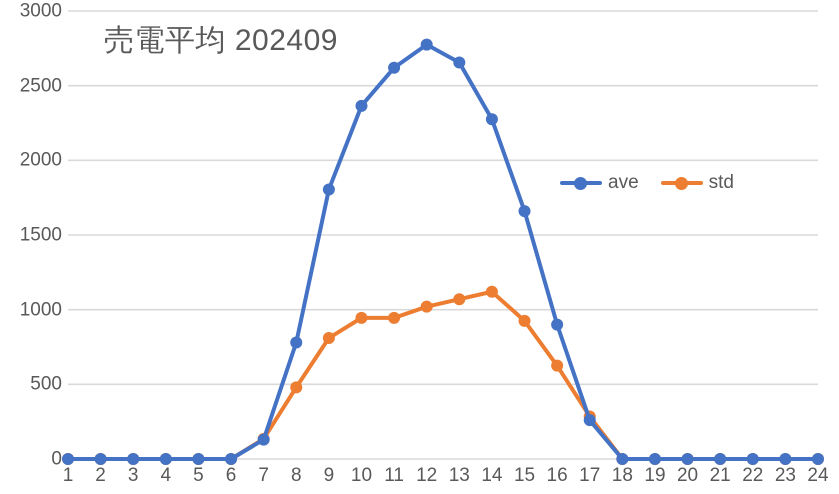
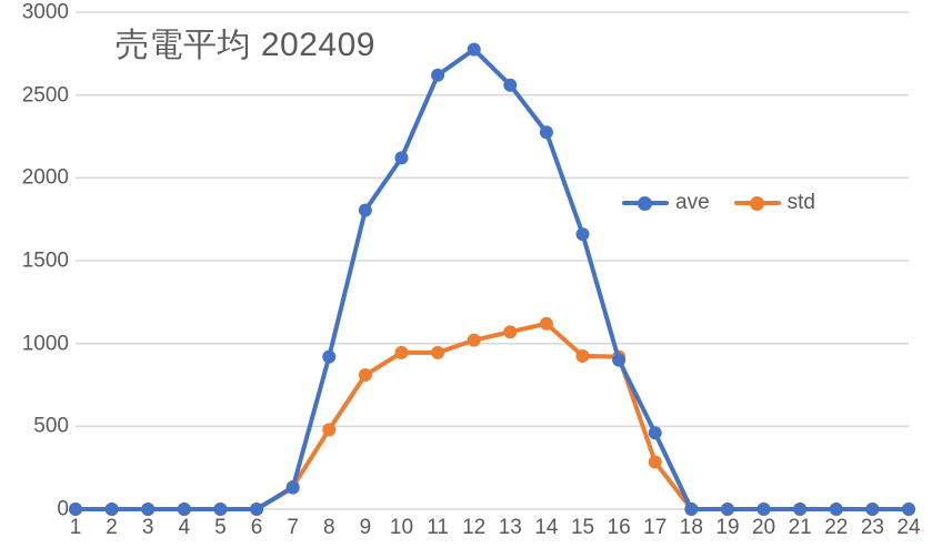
ave/8: 780 -> 920
ave/10: 2360 -> 2120
ave/13: 2660 -> 2560
std/16: 620 -> 920
ave/17: 260 -> 460
